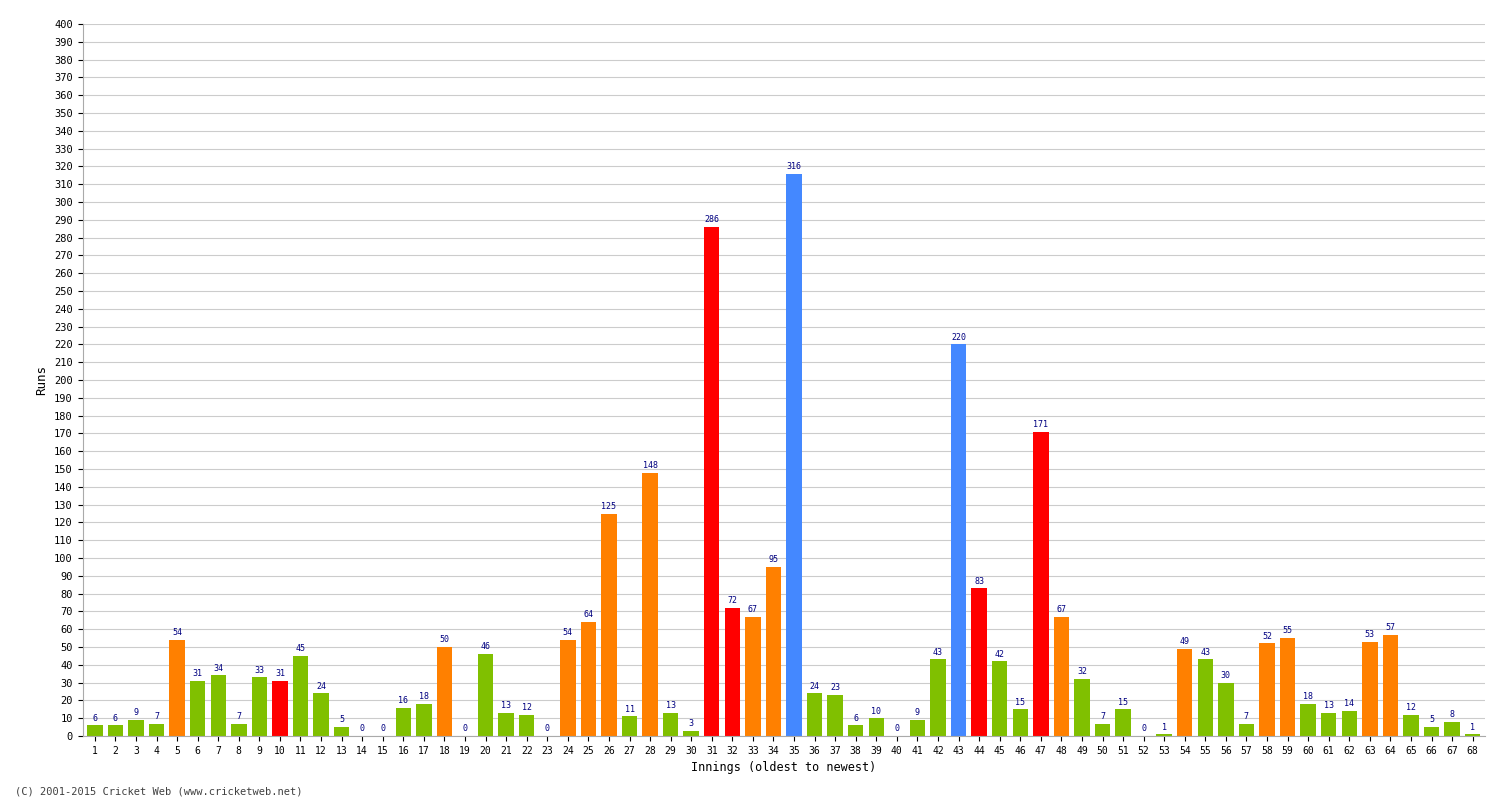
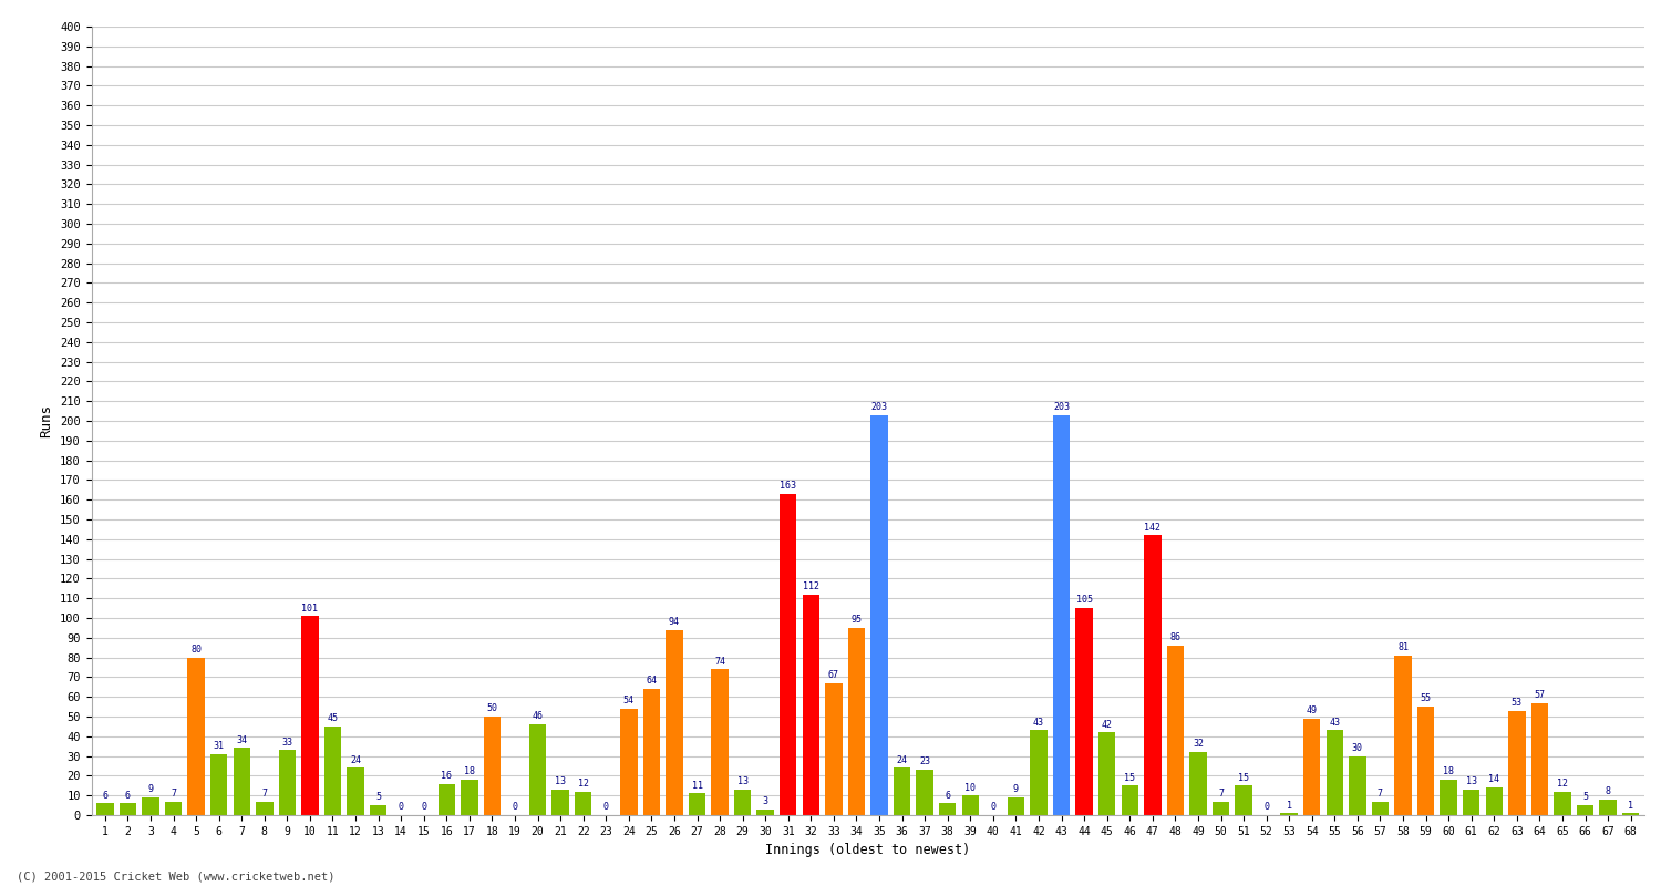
5: 54 -> 80
10: 31 -> 101
26: 125 -> 94
28: 148 -> 74
31: 286 -> 163
32: 72 -> 112
35: 316 -> 203
43: 220 -> 203
44: 83 -> 105
47: 171 -> 142
48: 67 -> 86
58: 52 -> 81
